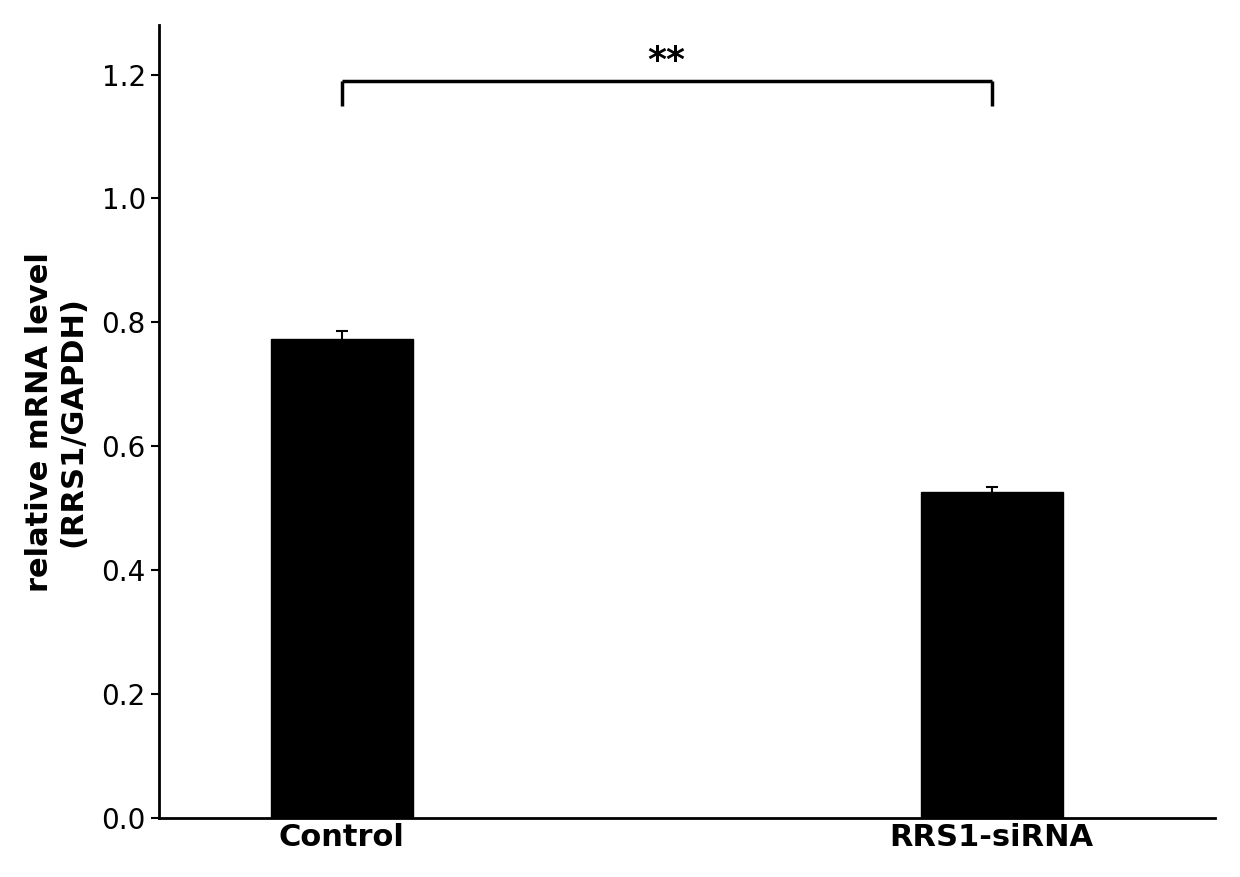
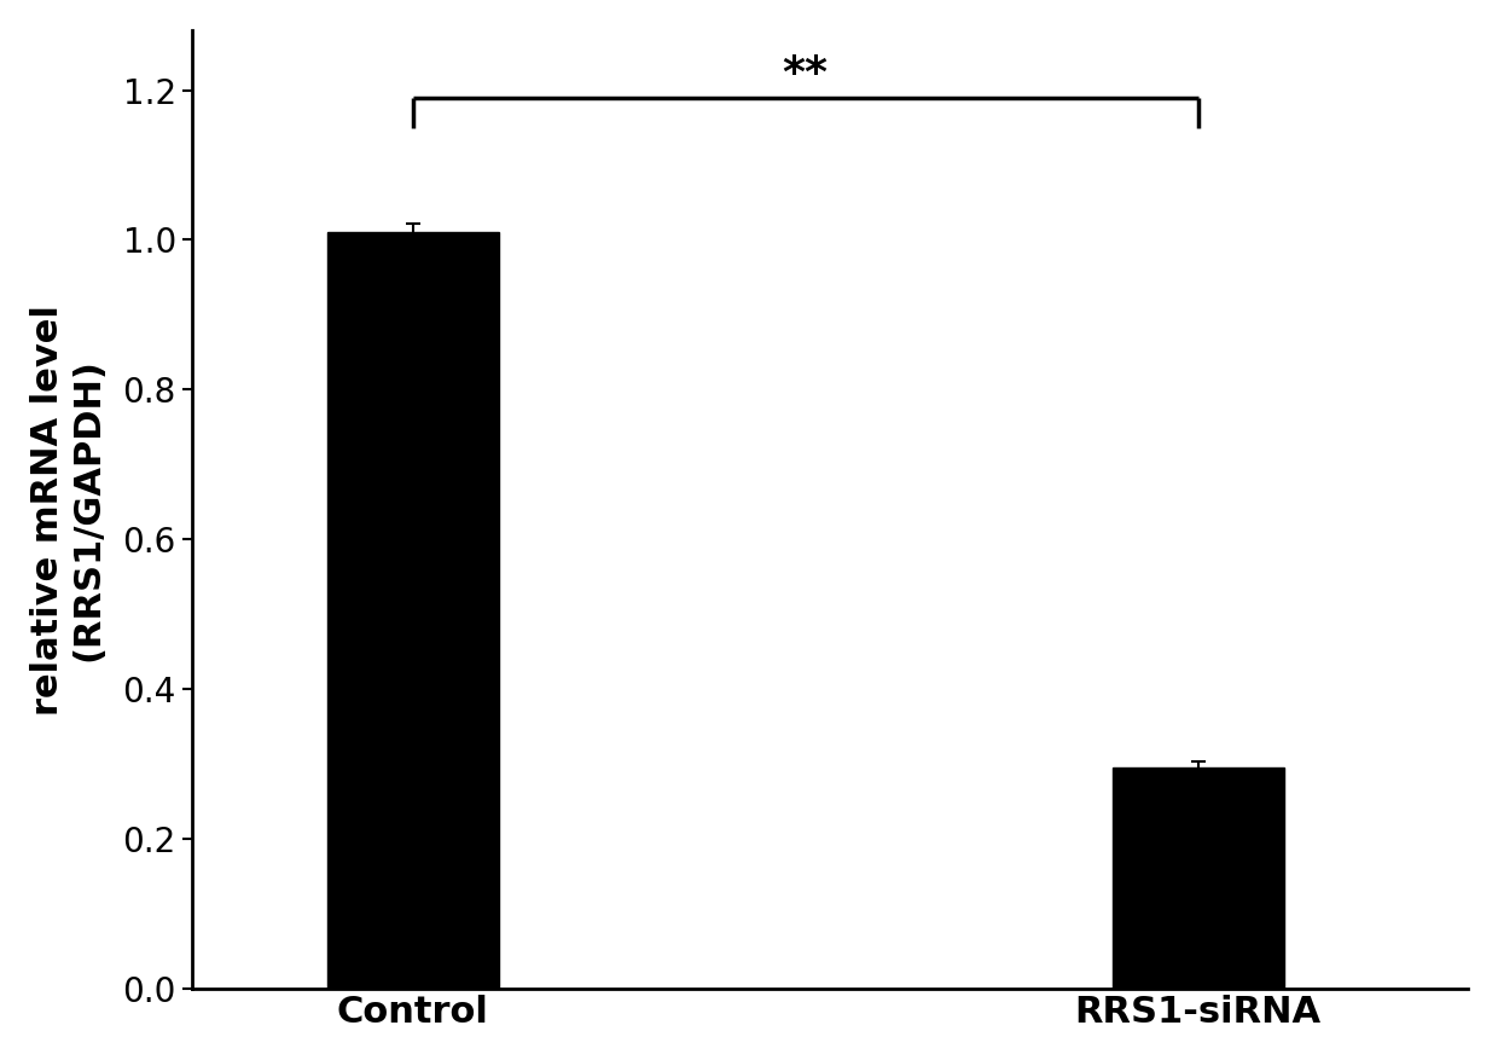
Control: 0.774 -> 1.010
RRS1-siRNA: 0.526 -> 0.295
